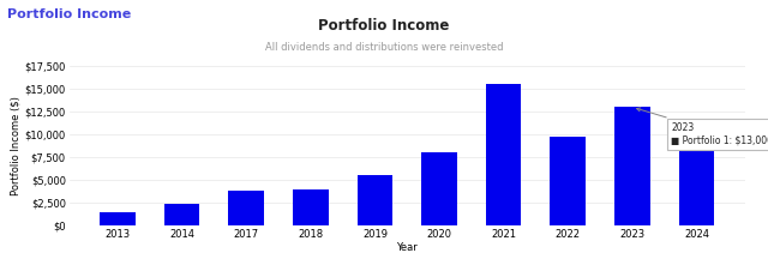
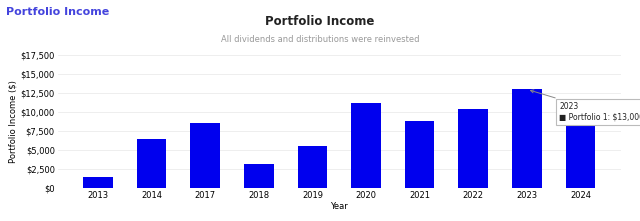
2014: $2,300 -> $6,400
2017: $3,800 -> $8,600
2018: $4,000 -> $3,200
2020: $8,000 -> $11,200
2021: $15,500 -> $8,800
2022: $9,700 -> $10,400
